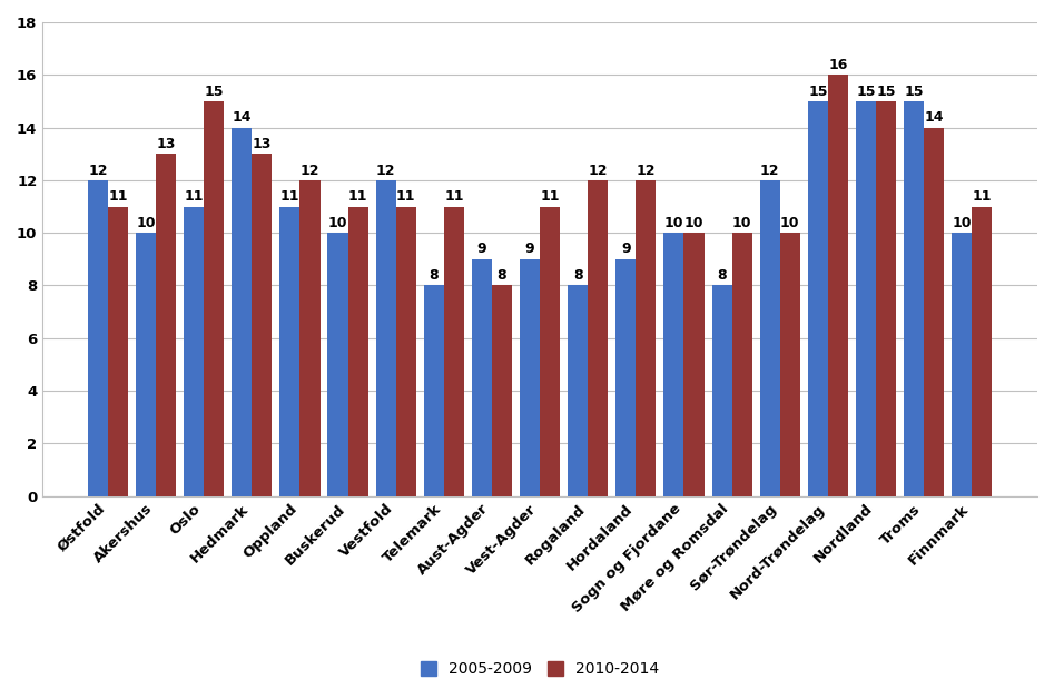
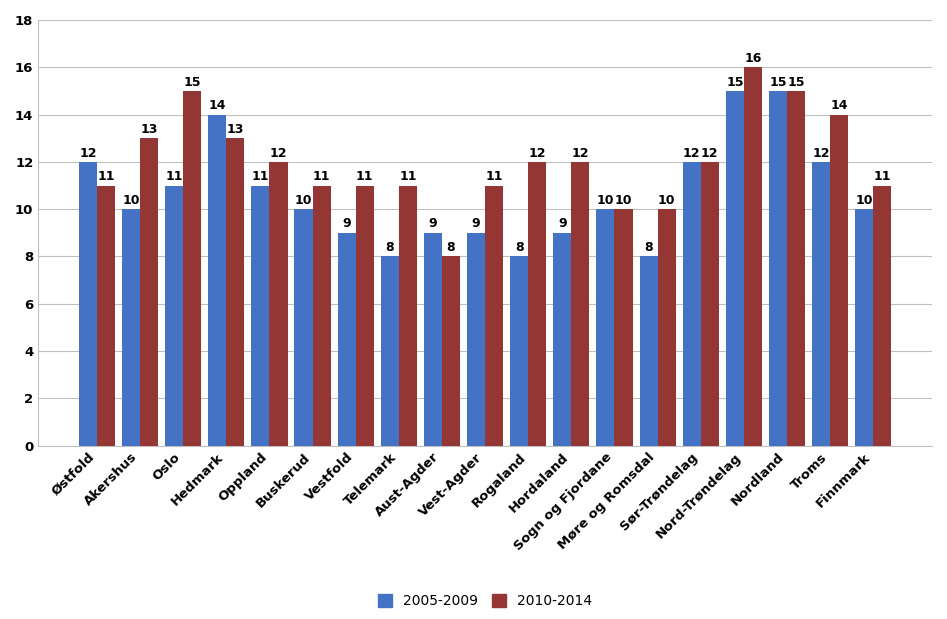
2005-2009/Vestfold: 12 -> 9
2010-2014/Sør-Trøndelag: 10 -> 12
2005-2009/Troms: 15 -> 12
